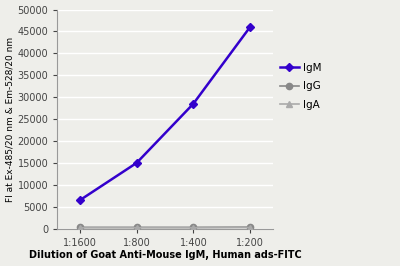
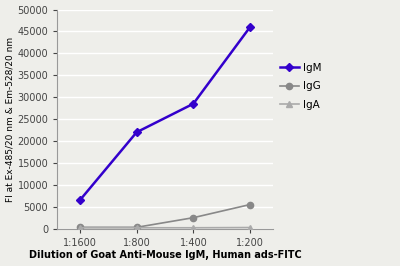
IgM/1:800: 15000 -> 22000
IgG/1:400: 300 -> 2500
IgG/1:200: 400 -> 5500
